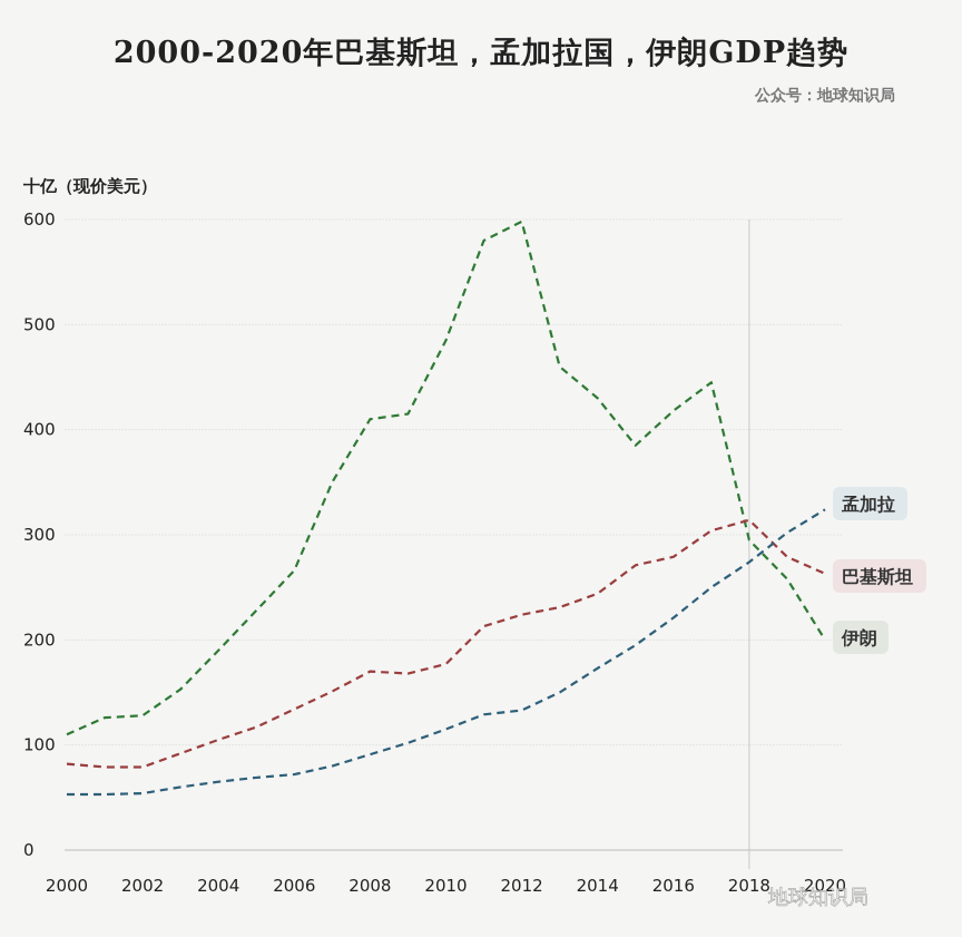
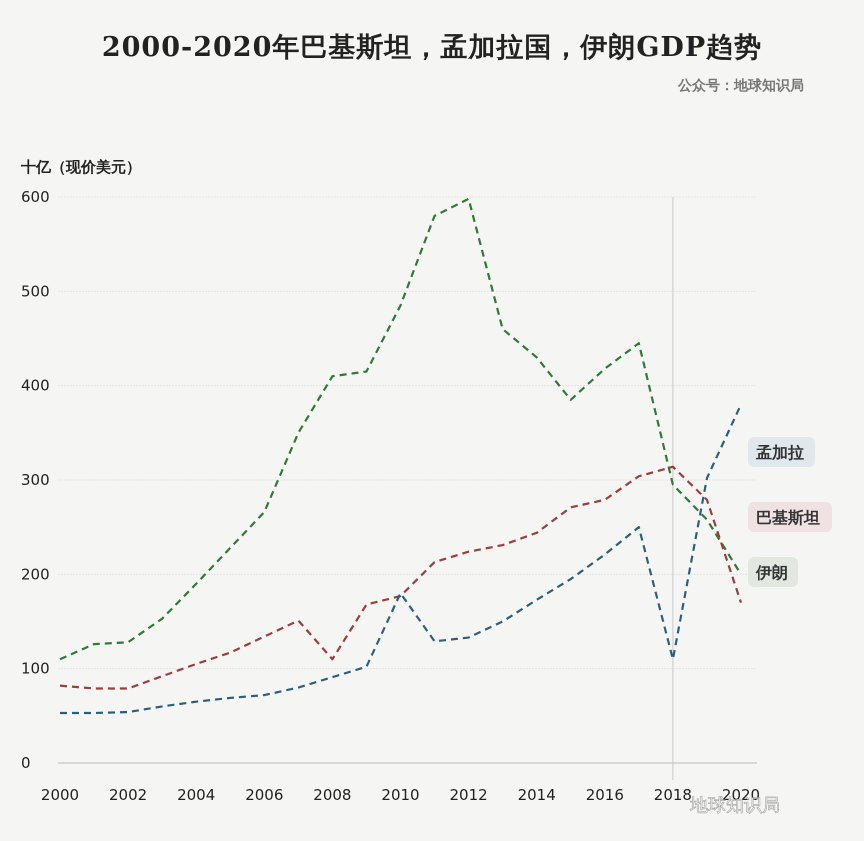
巴基斯坦/2008: 170 -> 110
孟加拉/2010: 120 -> 180
孟加拉/2018: 270 -> 110
巴基斯坦/2020: 260 -> 170
孟加拉/2020: 320 -> 380
